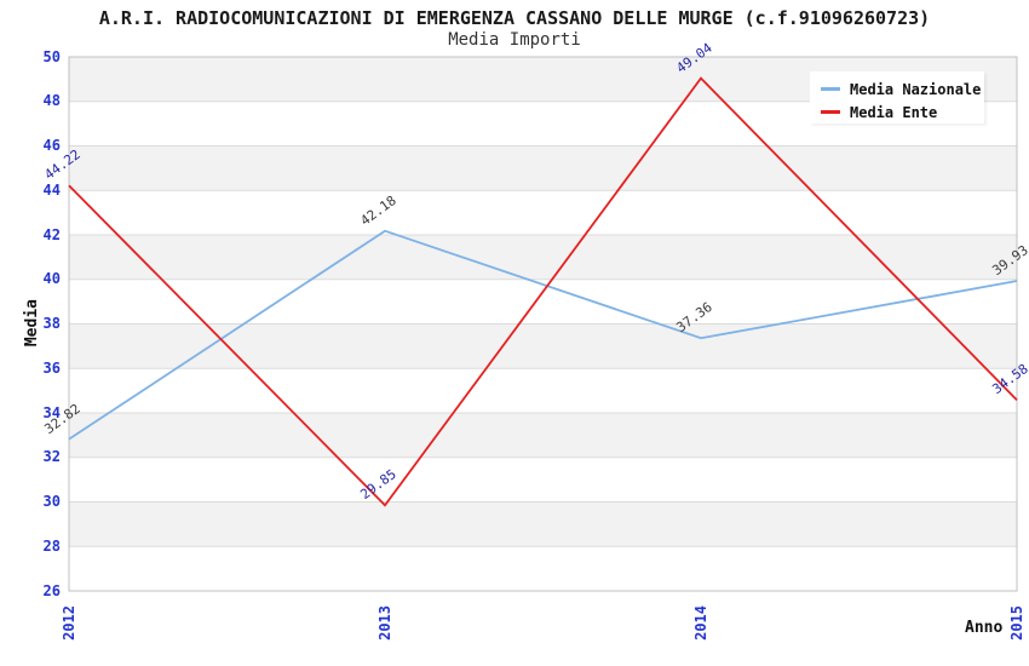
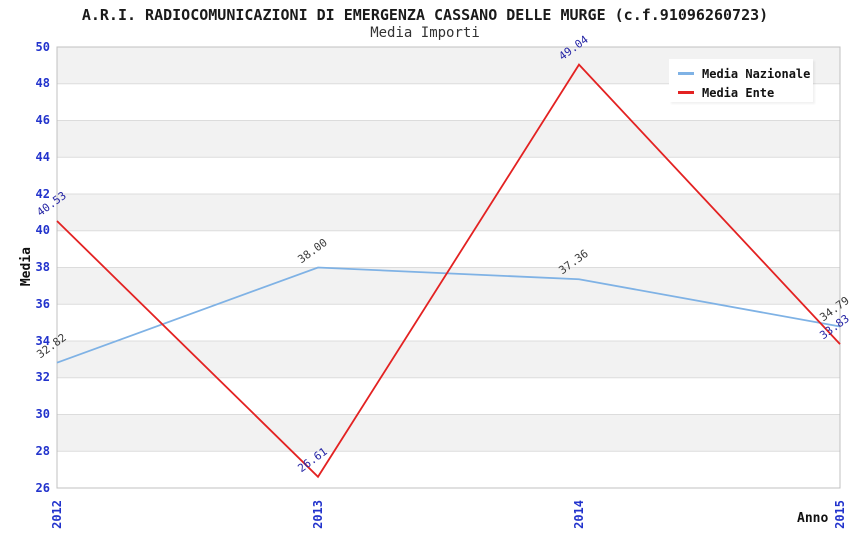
Media Ente/2012: 44.22 -> 40.53
Media Nazionale/2013: 42.18 -> 38.00
Media Ente/2013: 29.85 -> 26.61
Media Nazionale/2015: 39.93 -> 34.79
Media Ente/2015: 34.58 -> 33.83
